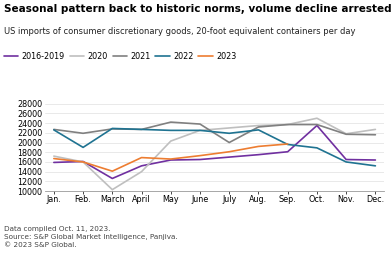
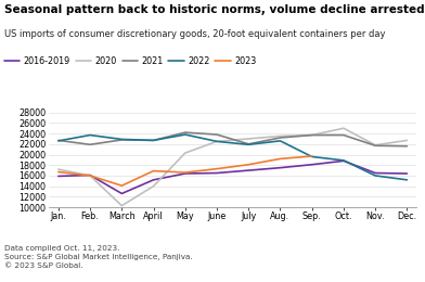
2022/Feb.: 19000 -> 23700
2022/May: 22500 -> 23800
2021/July: 20000 -> 22000
2016-2019/Oct.: 23500 -> 18800
